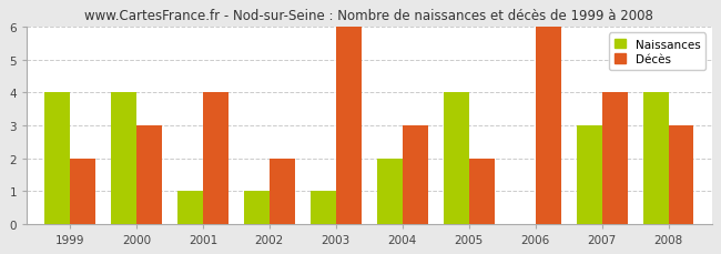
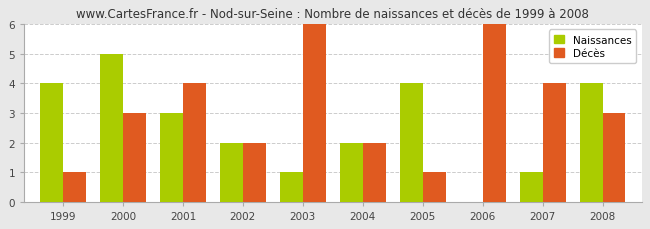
Décès/1999: 2 -> 1
Naissances/2000: 4 -> 5
Naissances/2001: 1 -> 3
Naissances/2002: 1 -> 2
Décès/2004: 3 -> 2
Décès/2005: 2 -> 1
Naissances/2007: 3 -> 1
